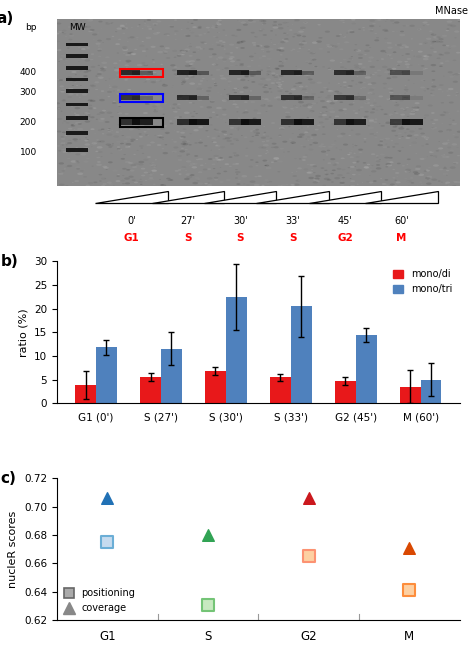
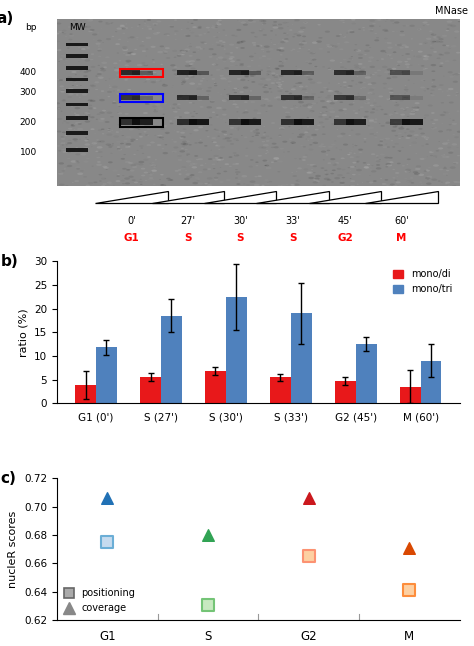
mono/tri/S (27'): 11.5 -> 18.5
mono/tri/S (33'): 20.5 -> 19.0
mono/tri/G2 (45'): 14.5 -> 12.5
mono/tri/M (60'): 5.0 -> 9.0
